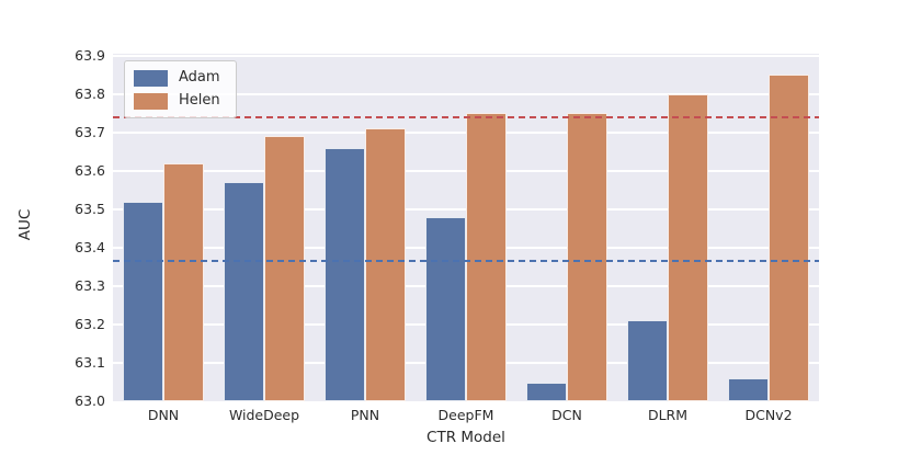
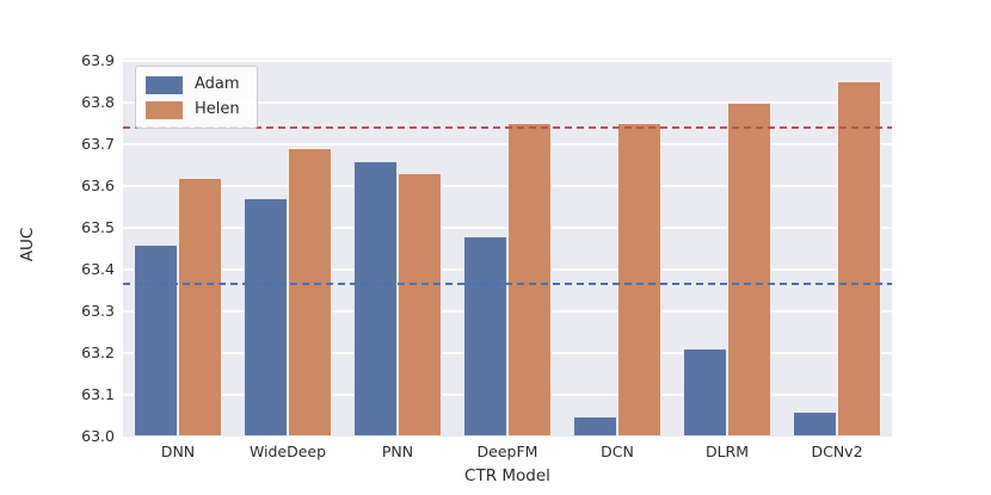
Adam/DNN: 63.52 -> 63.46
Helen/PNN: 63.71 -> 63.63
